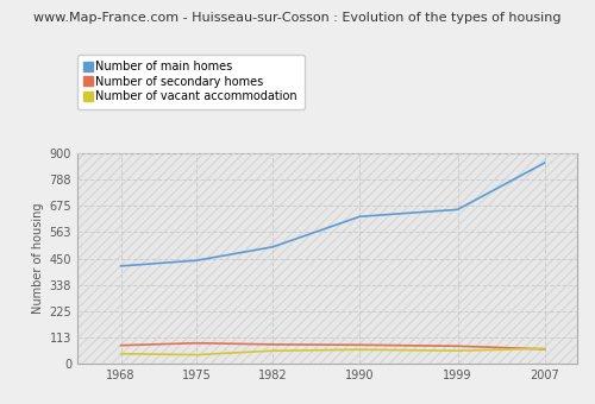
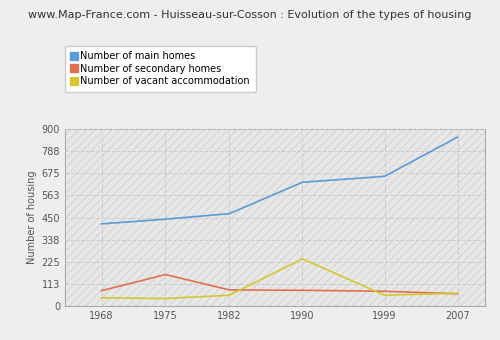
Number of secondary homes/1975: 90 -> 160
Number of main homes/1982: 500 -> 470
Number of vacant accommodation/1990: 60 -> 240
